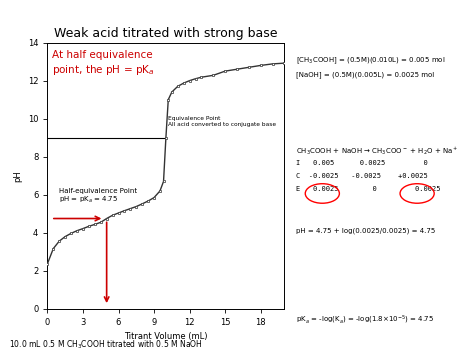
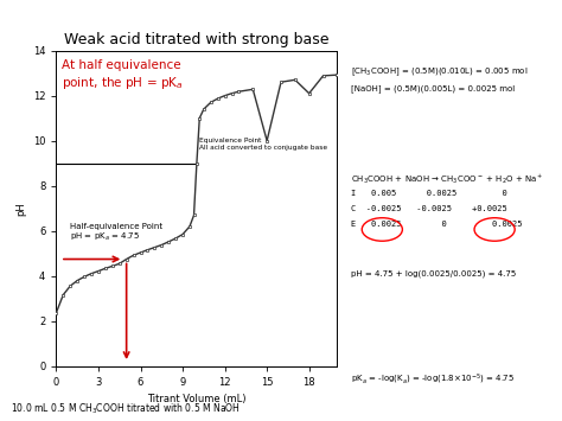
15: 12.5 -> 10.0
18: 12.8 -> 12.1
